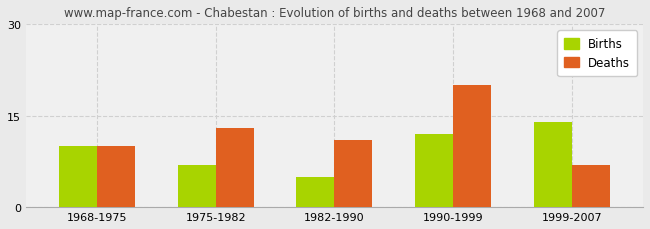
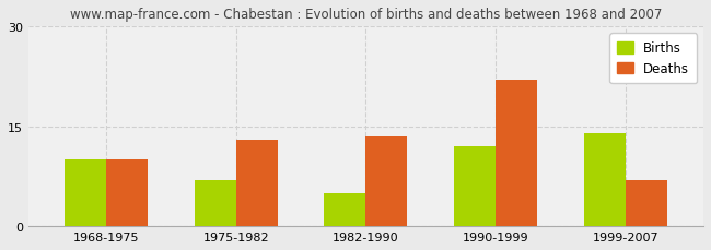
Deaths/1982-1990: 11.0 -> 13.5
Deaths/1990-1999: 20.0 -> 22.0
